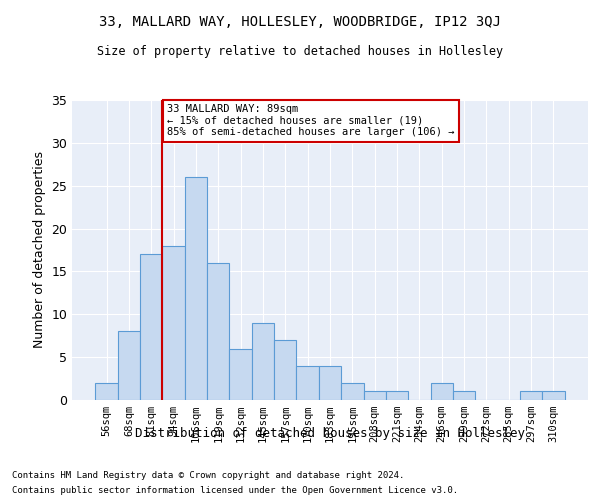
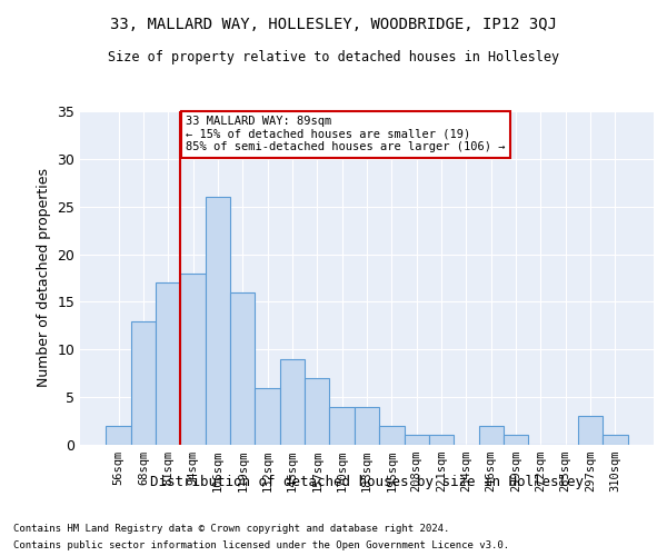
68sqm: 8 -> 13
297sqm: 1 -> 3
